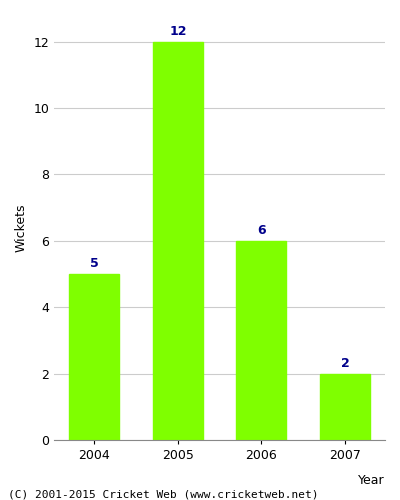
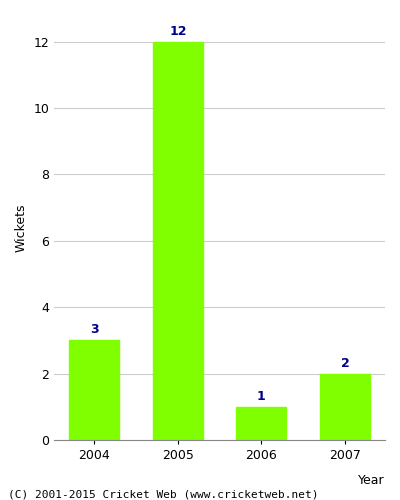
2004: 5 -> 3
2006: 6 -> 1
